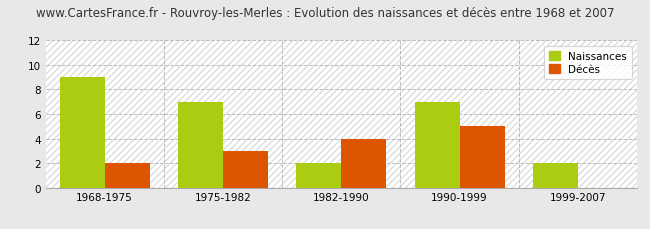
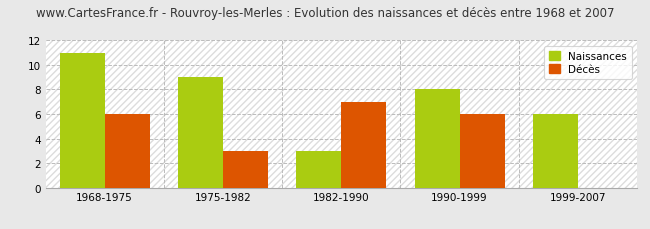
Naissances/1968-1975: 9 -> 11
Décès/1968-1975: 2 -> 6
Naissances/1975-1982: 7 -> 9
Naissances/1982-1990: 2 -> 3
Décès/1982-1990: 4 -> 7
Naissances/1990-1999: 7 -> 8
Décès/1990-1999: 5 -> 6
Naissances/1999-2007: 2 -> 6
